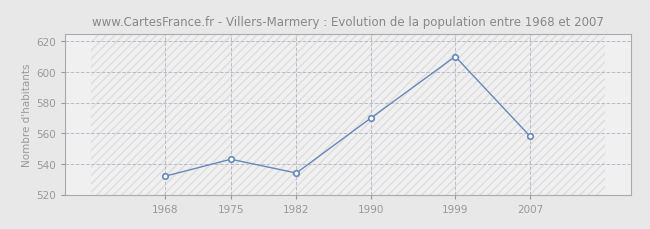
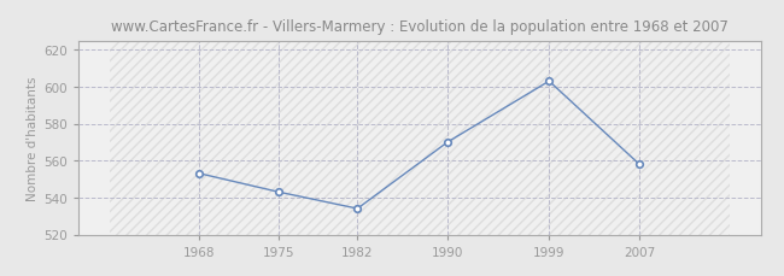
1968: 532 -> 553
1999: 610 -> 603
